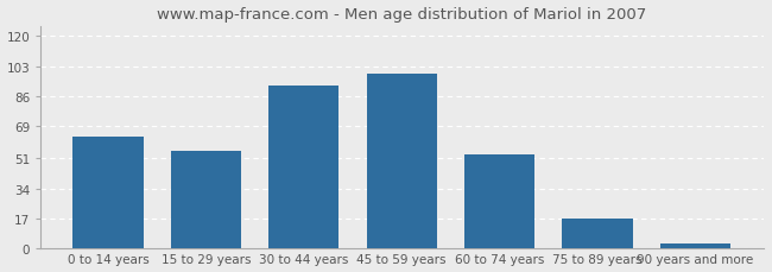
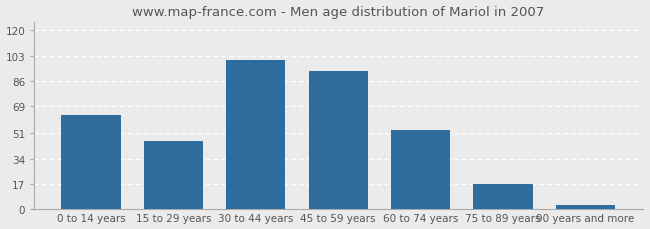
15 to 29 years: 55 -> 46
30 to 44 years: 92 -> 100
45 to 59 years: 99 -> 93
